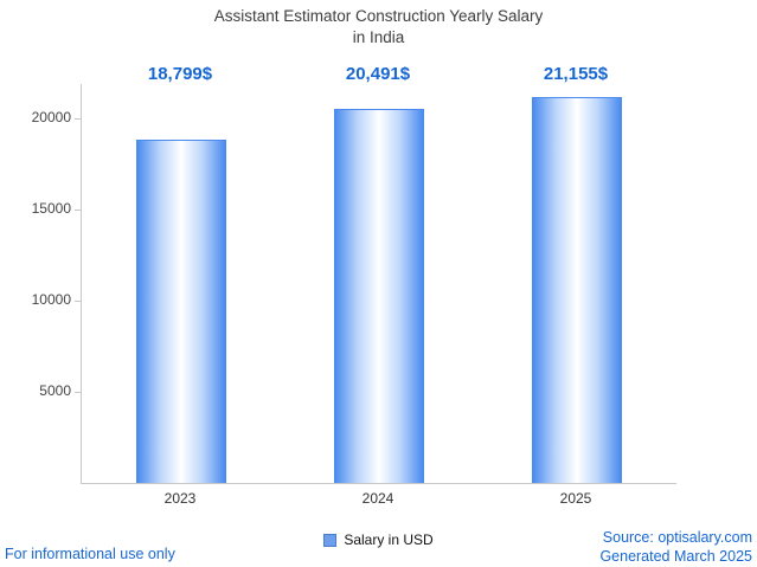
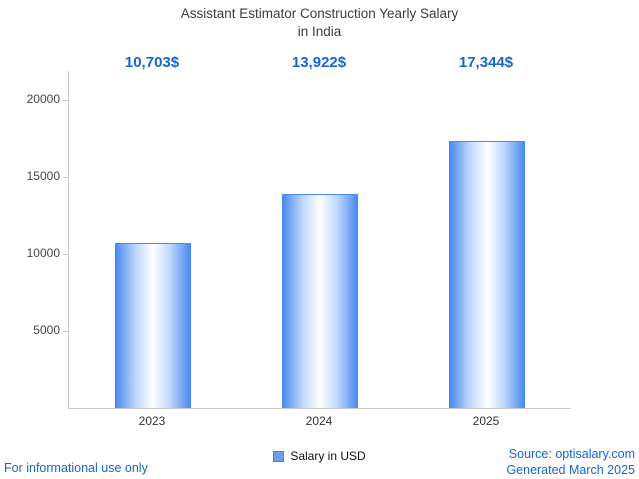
2023: 18,799 -> 10,703
2024: 20,491 -> 13,922
2025: 21,155 -> 17,344
